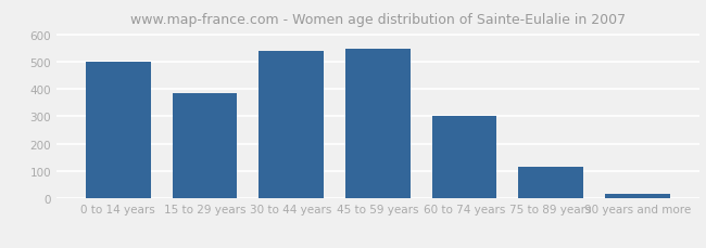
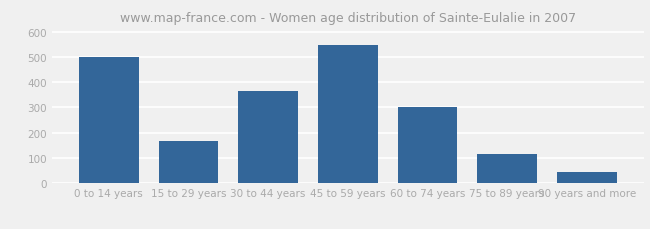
15 to 29 years: 383 -> 165
30 to 44 years: 540 -> 365
90 years and more: 14 -> 45
